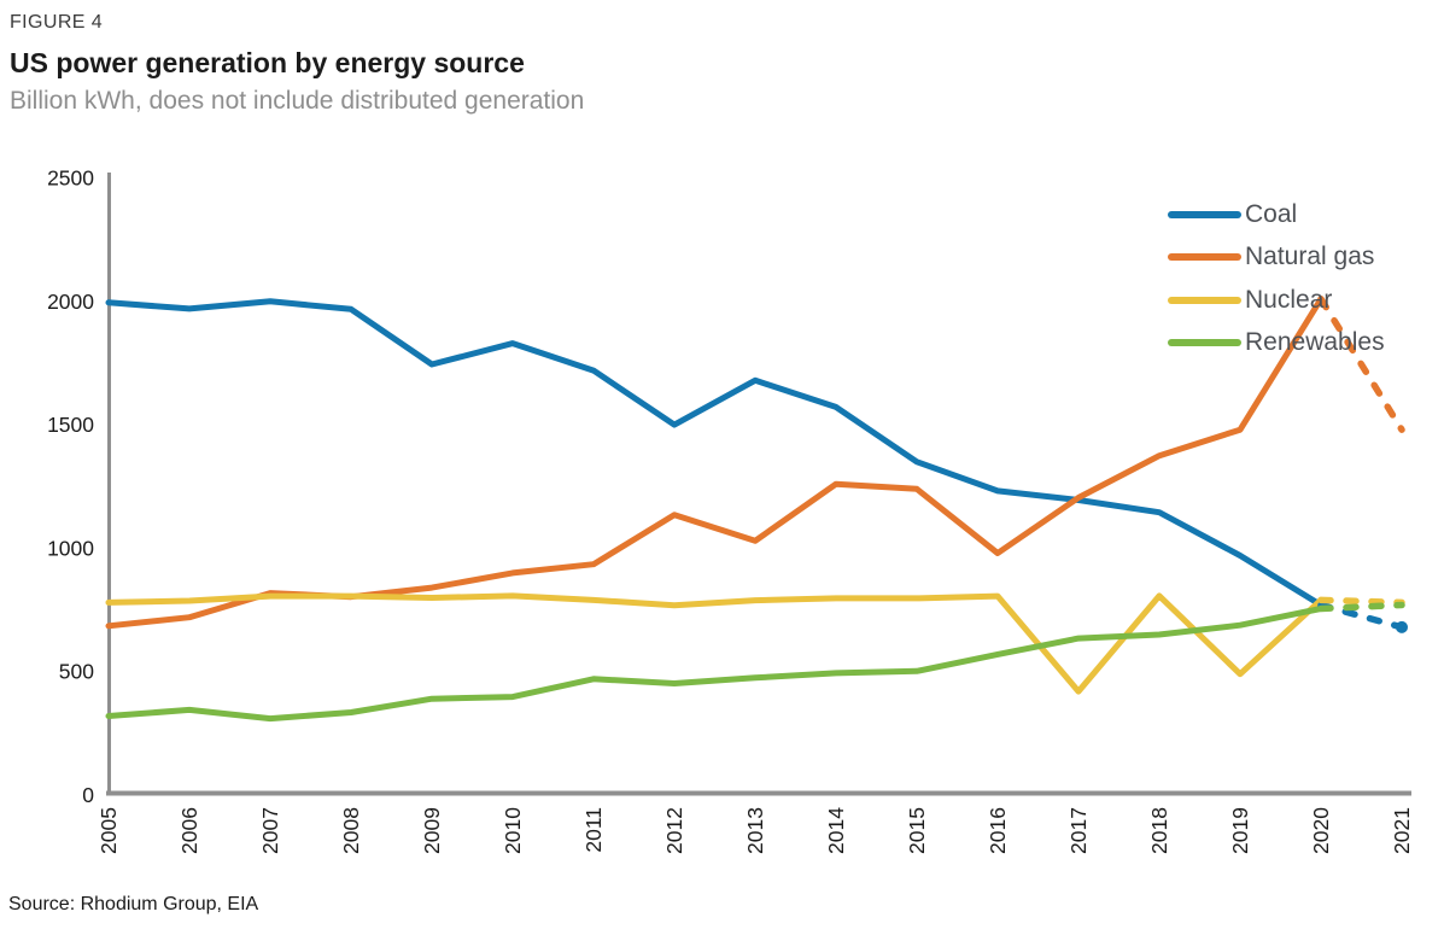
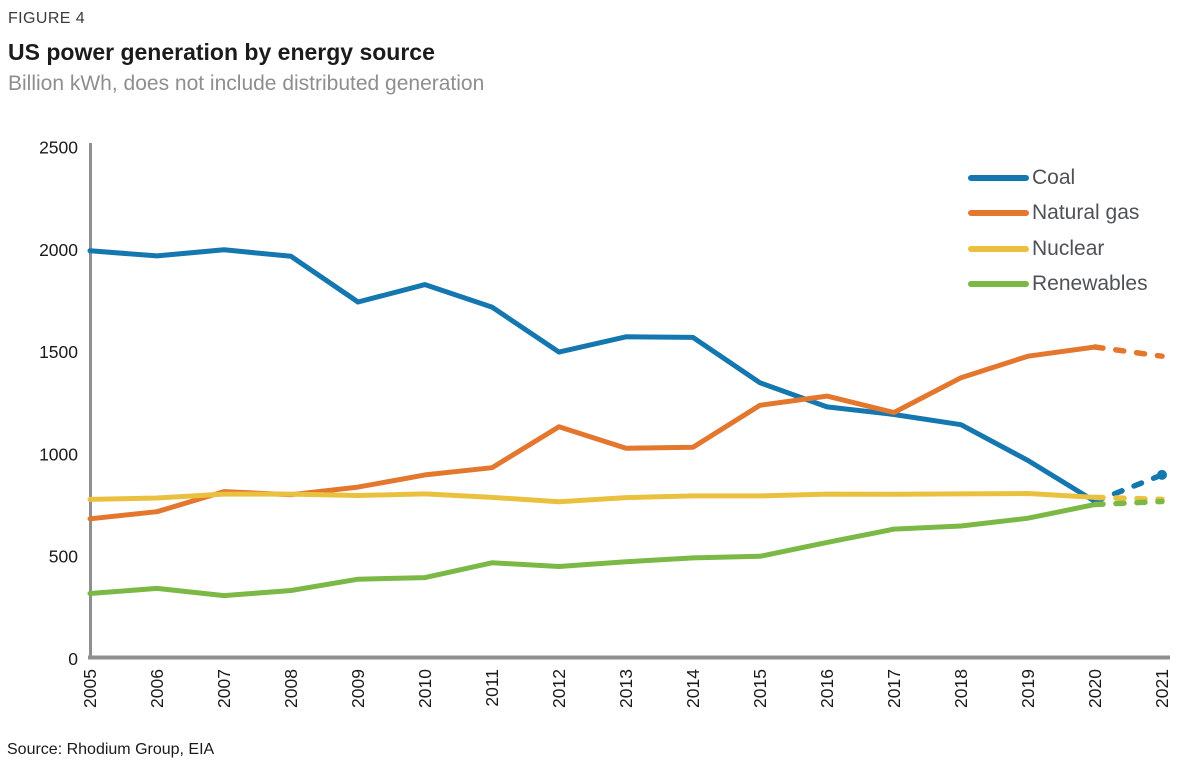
Coal/2013: 1680 -> 1580
Natural gas/2014: 1260 -> 1040
Natural gas/2016: 980 -> 1280
Nuclear/2017: 420 -> 800
Nuclear/2019: 490 -> 810
Natural gas/2020: 2010 -> 1520
Coal/2021: 680 -> 900
